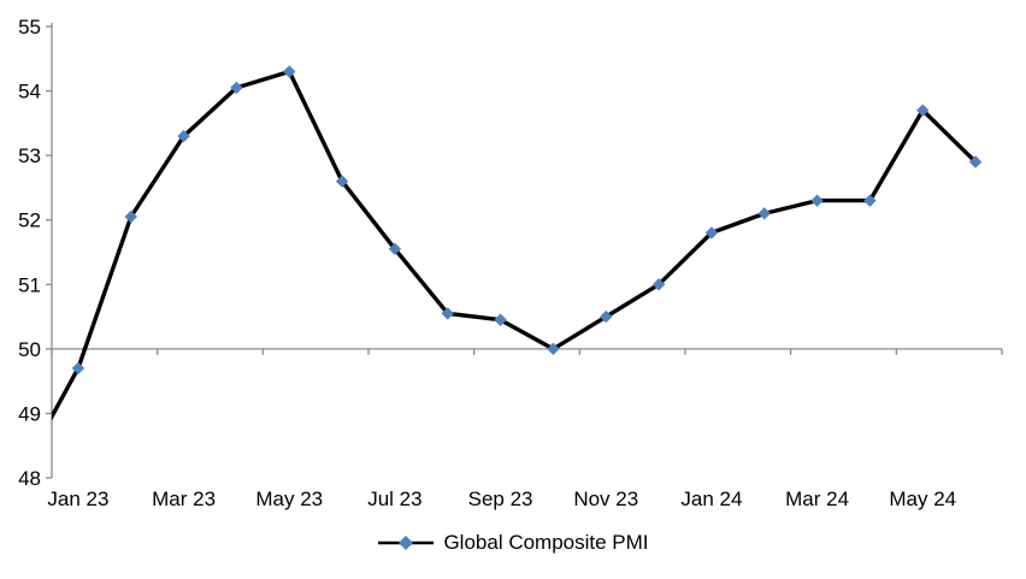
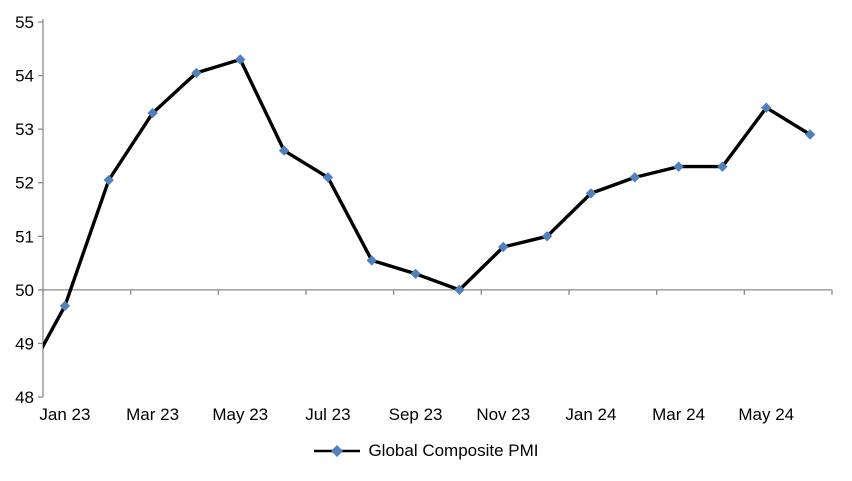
Jul 23: 51.5 -> 52.1
Sep 23: 50.5 -> 50.3
Nov 23: 50.5 -> 50.8
May 24: 53.7 -> 53.4
